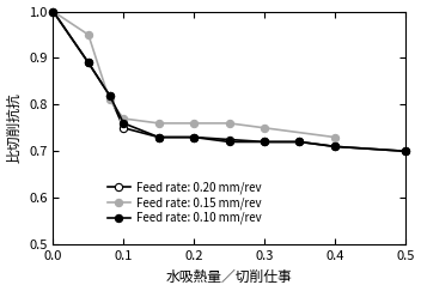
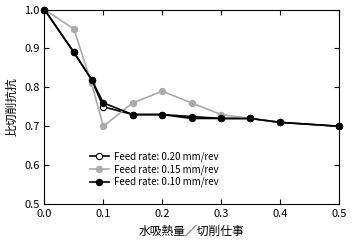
Feed rate: 0.15 mm/rev/0.1: 0.77 -> 0.70
Feed rate: 0.15 mm/rev/0.2: 0.76 -> 0.79
Feed rate: 0.15 mm/rev/0.3: 0.75 -> 0.73
Feed rate: 0.15 mm/rev/0.4: 0.73 -> 0.71
